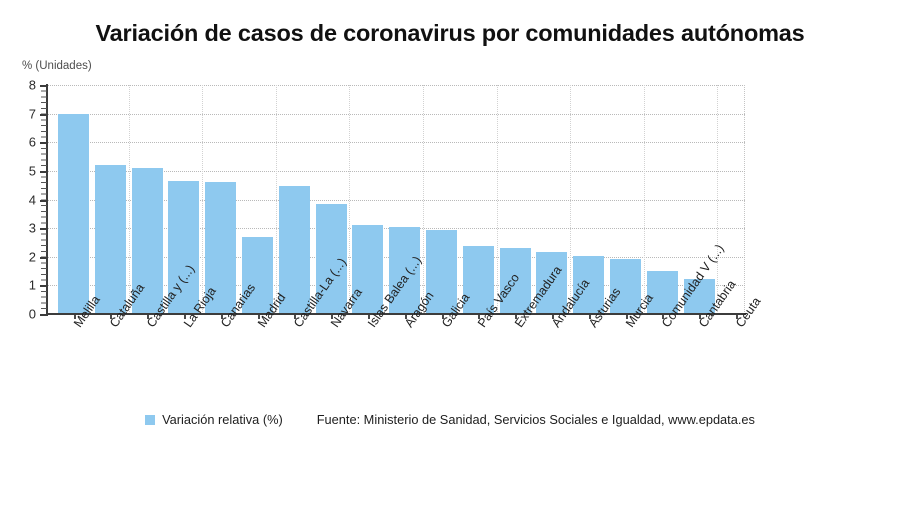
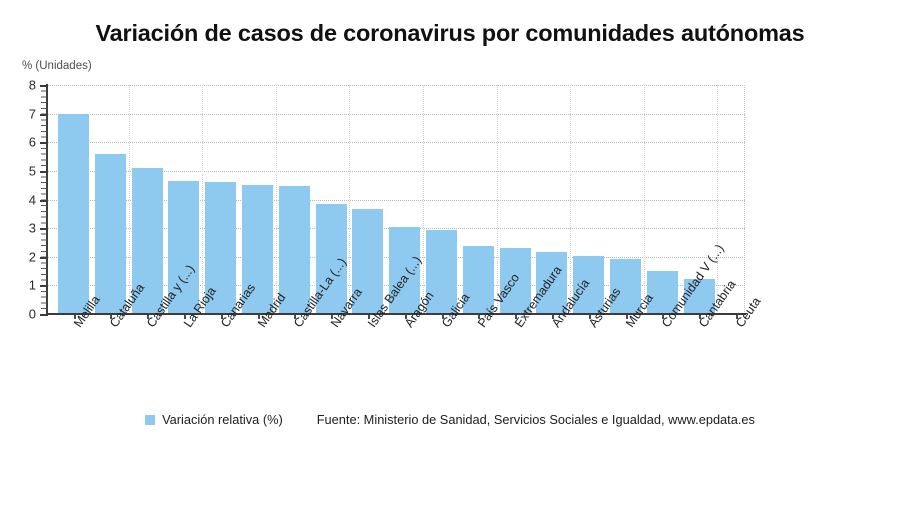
Cataluña: 5.2 -> 5.6
Madrid: 2.7 -> 4.5
Islas Balea (...): 3.1 -> 3.7
